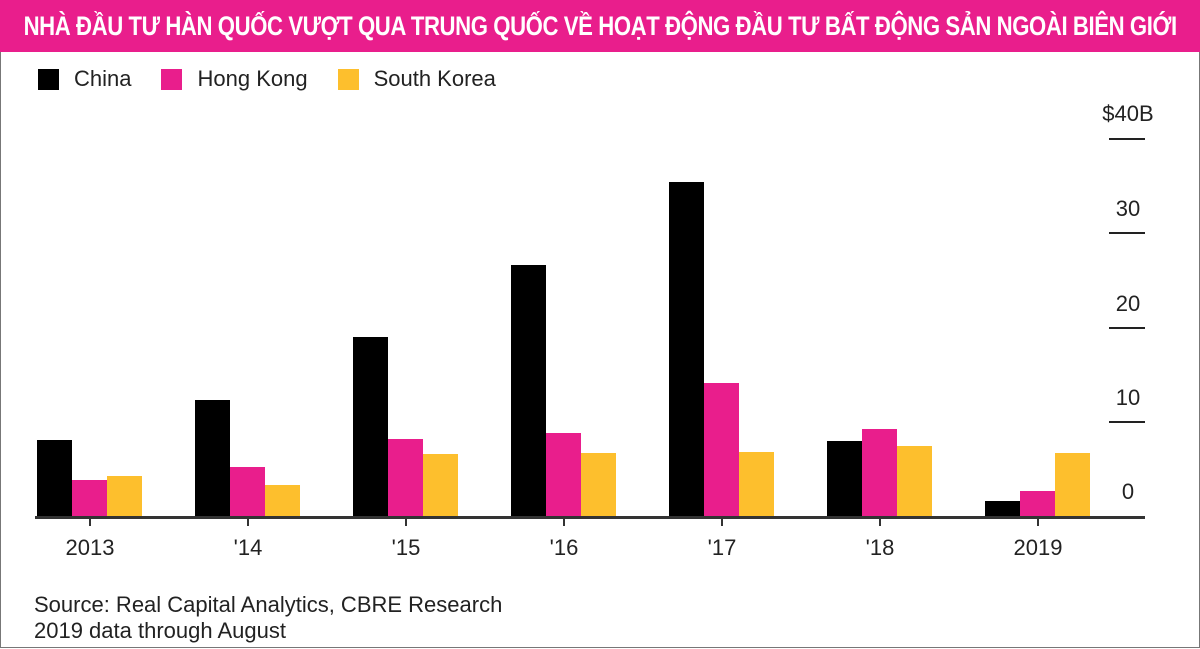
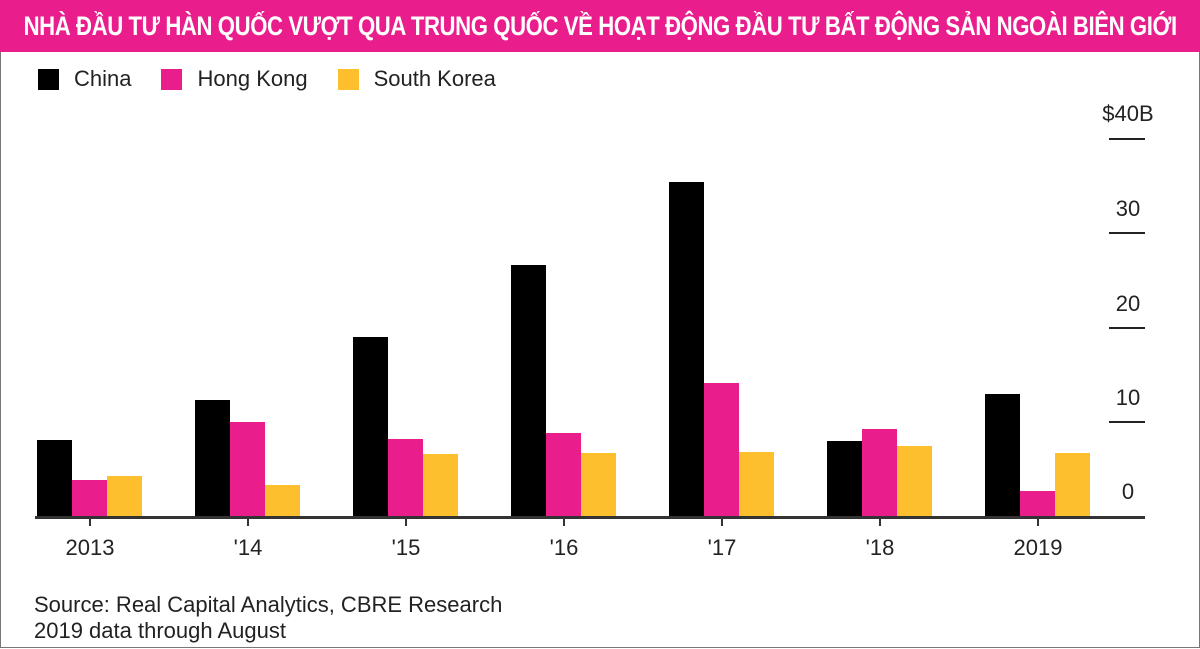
Hong Kong/'14: 5 -> 10
China/2019: 2 -> 13
